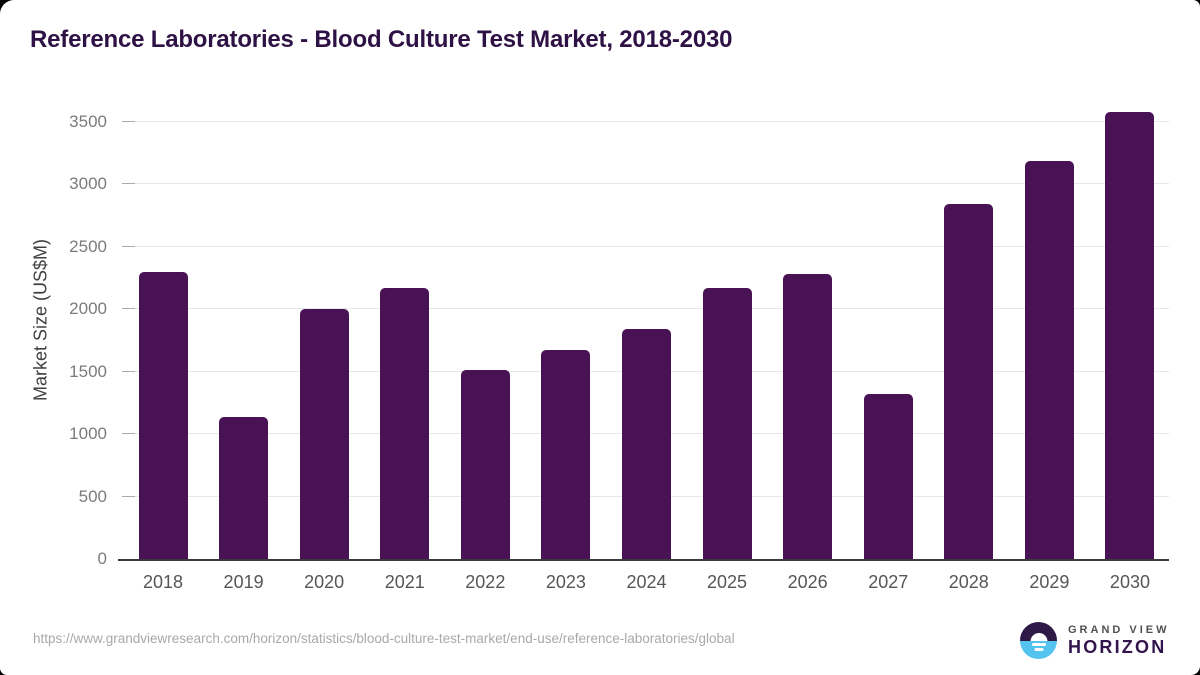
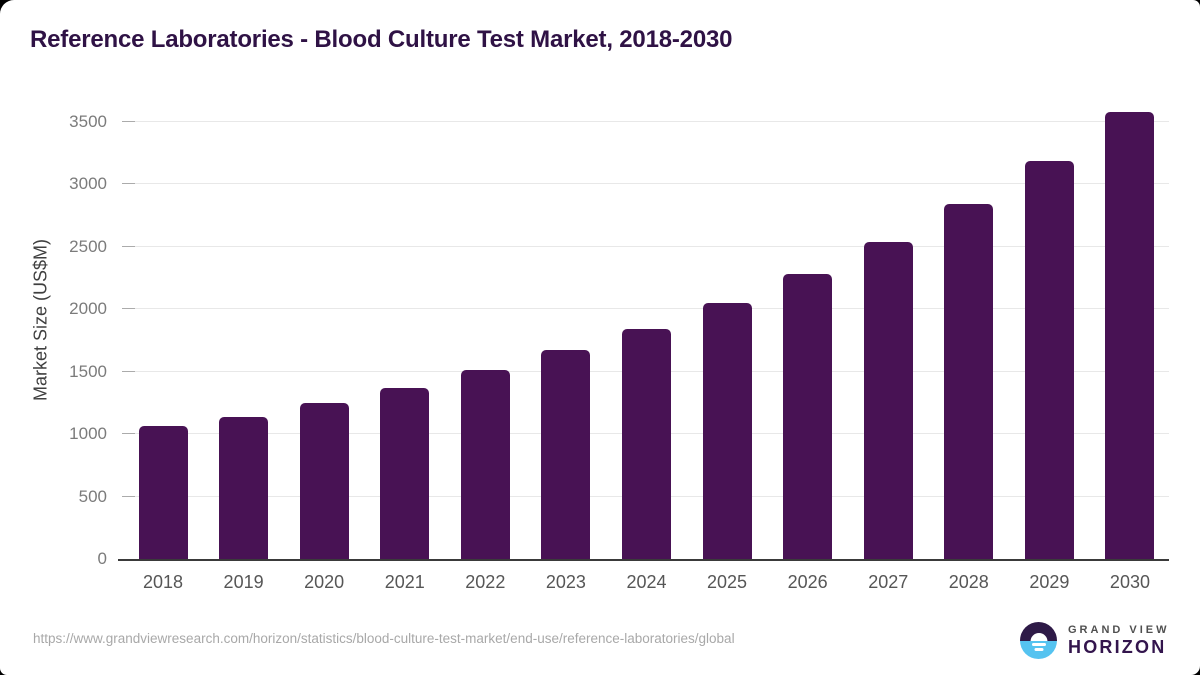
2018: 2300 -> 1060
2020: 2000 -> 1250
2021: 2170 -> 1370
2025: 2170 -> 2050
2027: 1320 -> 2540
